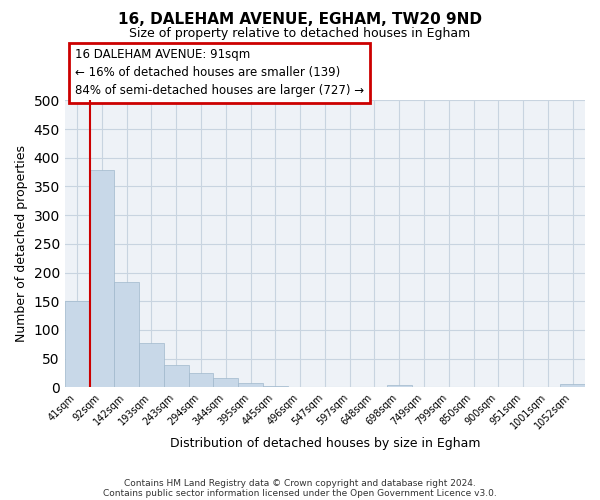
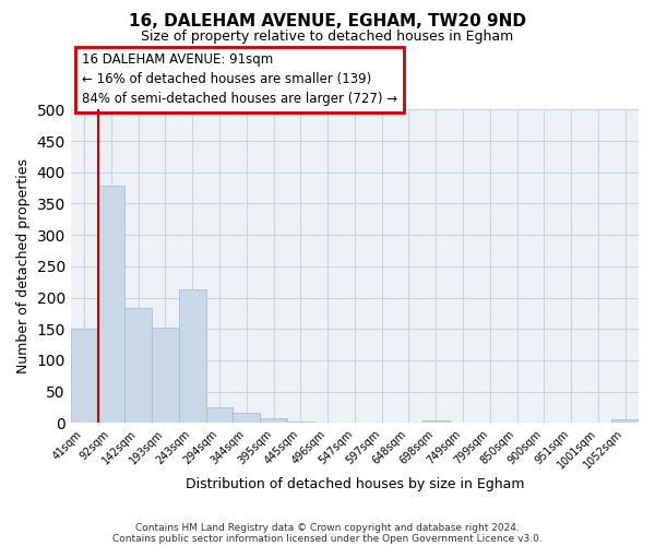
193sqm: 78 -> 152
243sqm: 39 -> 214
